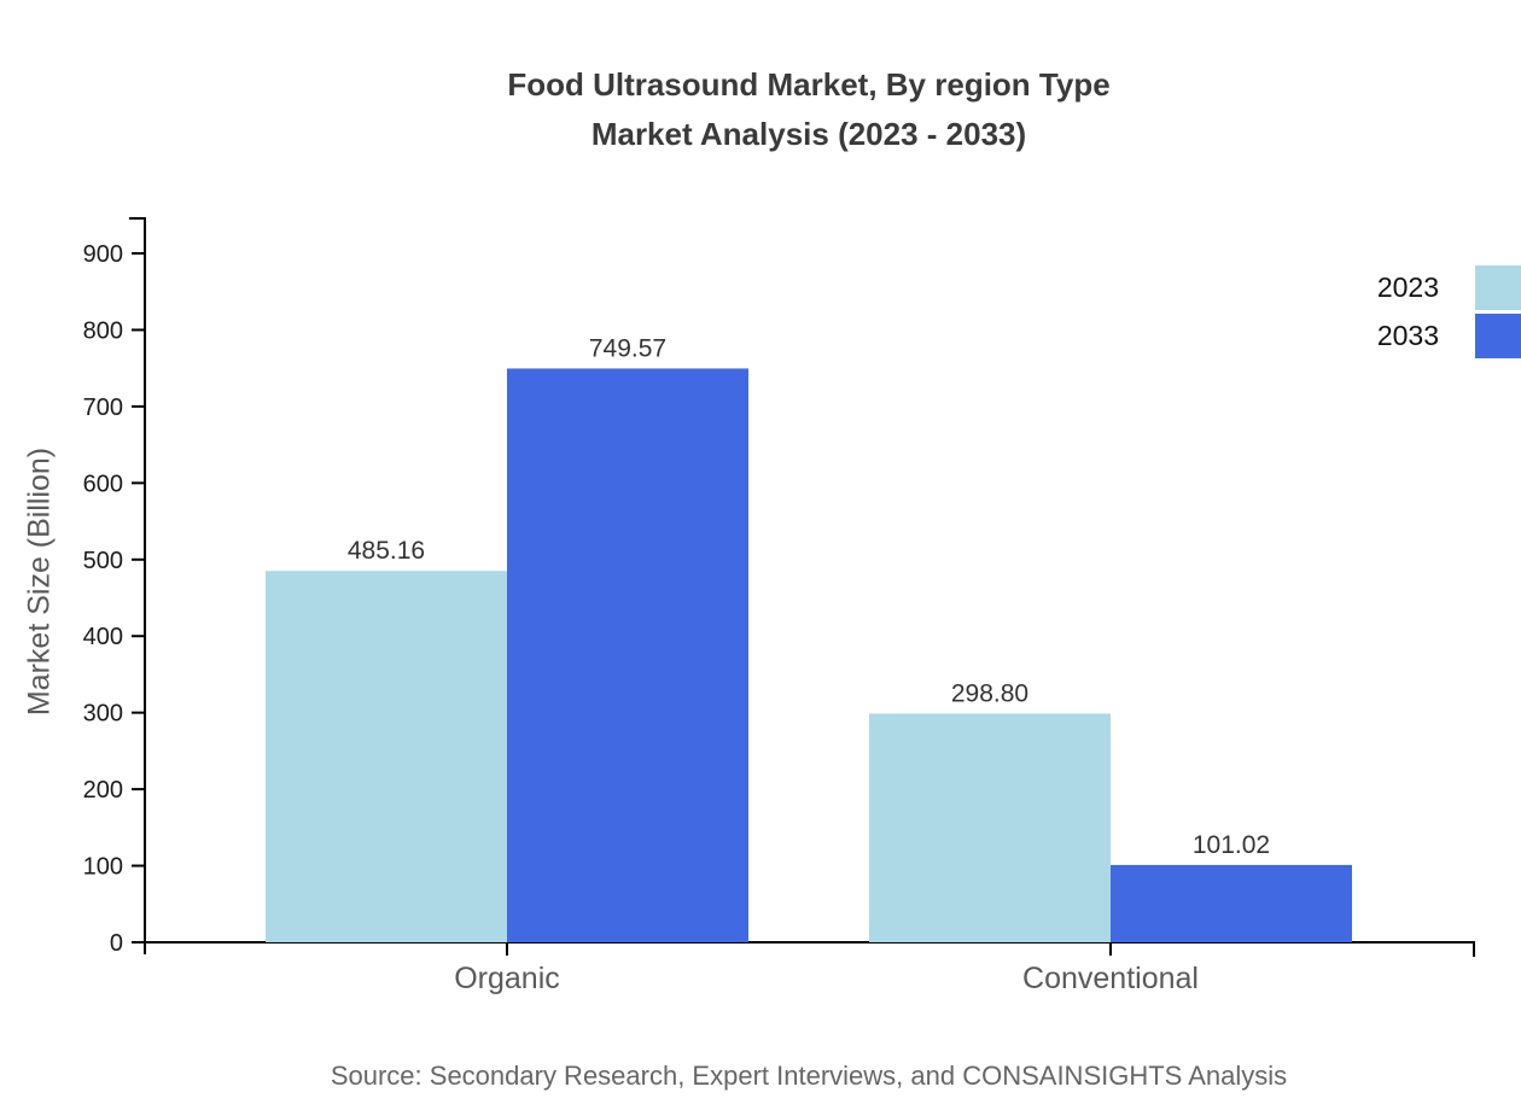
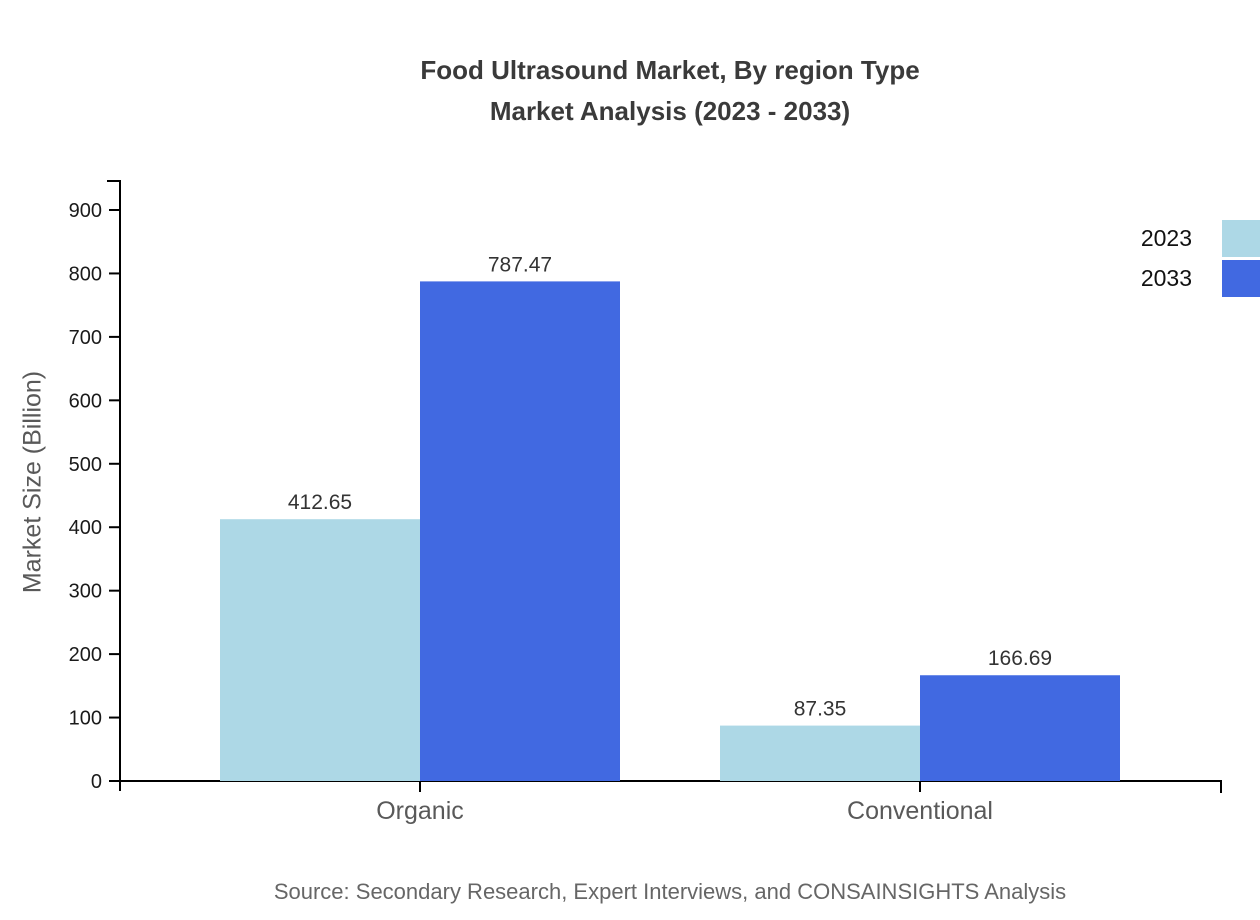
2023/Organic: 485.16 -> 412.65
2033/Organic: 749.57 -> 787.47
2023/Conventional: 298.80 -> 87.35
2033/Conventional: 101.02 -> 166.69
